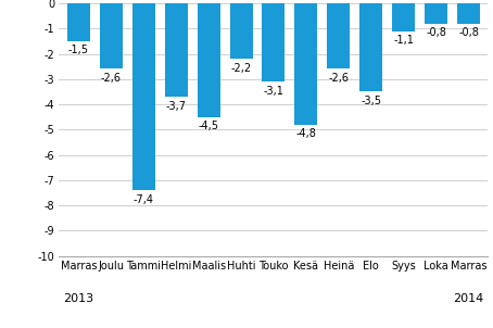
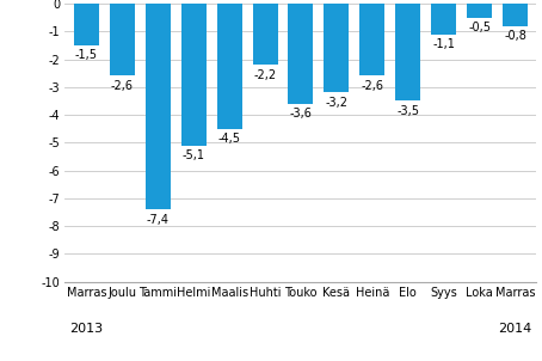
Helmi: -3,7 -> -5,1
Touko: -3,1 -> -3,6
Kesä: -4,8 -> -3,2
Loka: -0,8 -> -0,5
